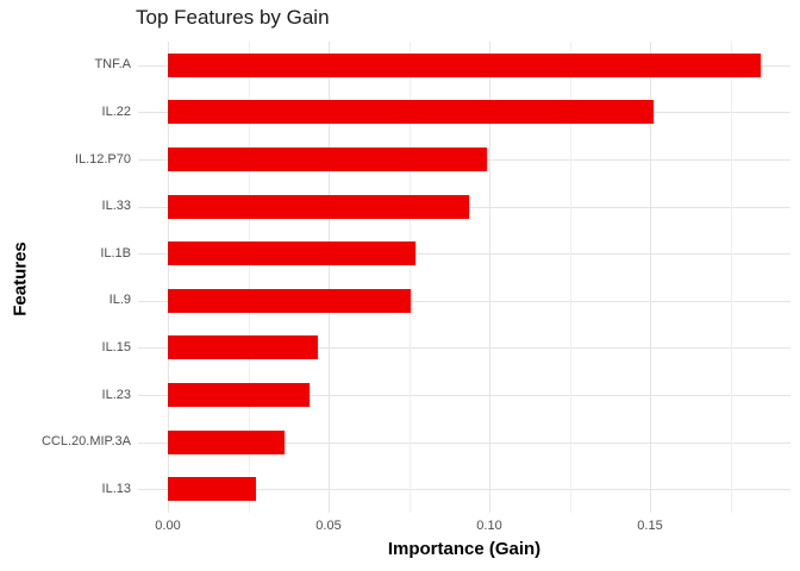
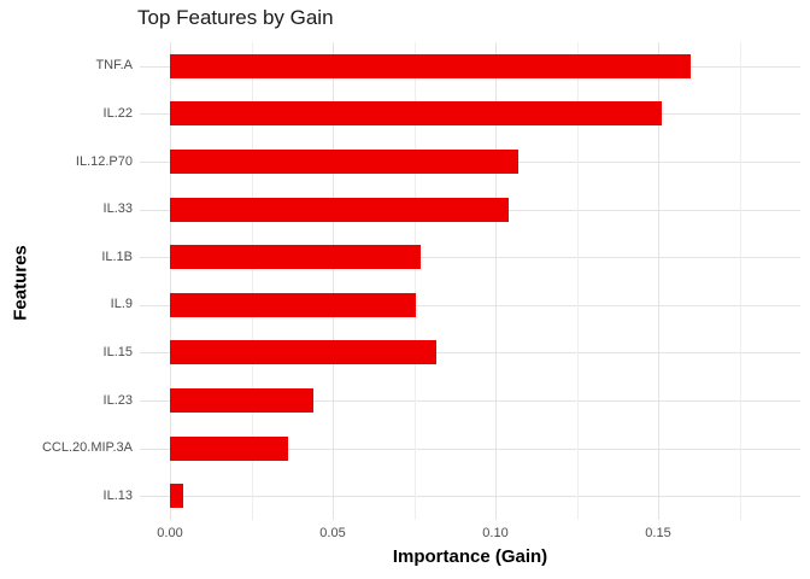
TNF.A: 0.184 -> 0.160
IL.12.P70: 0.099 -> 0.107
IL.33: 0.094 -> 0.104
IL.15: 0.047 -> 0.082
IL.13: 0.027 -> 0.004
